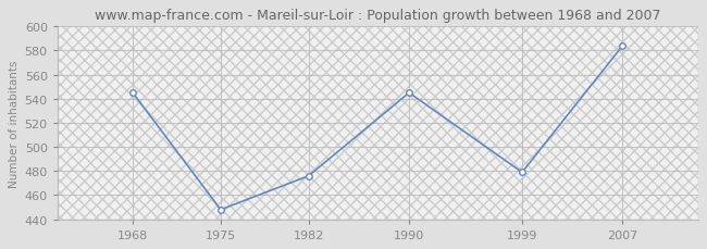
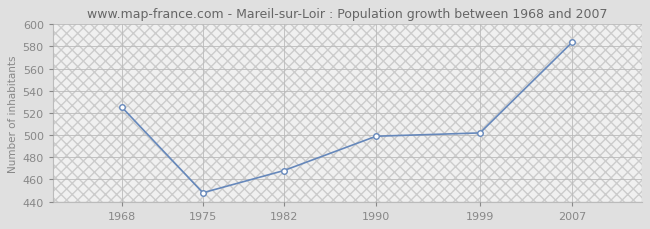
1968: 545 -> 525
1982: 476 -> 468
1990: 545 -> 499
1999: 479 -> 502
